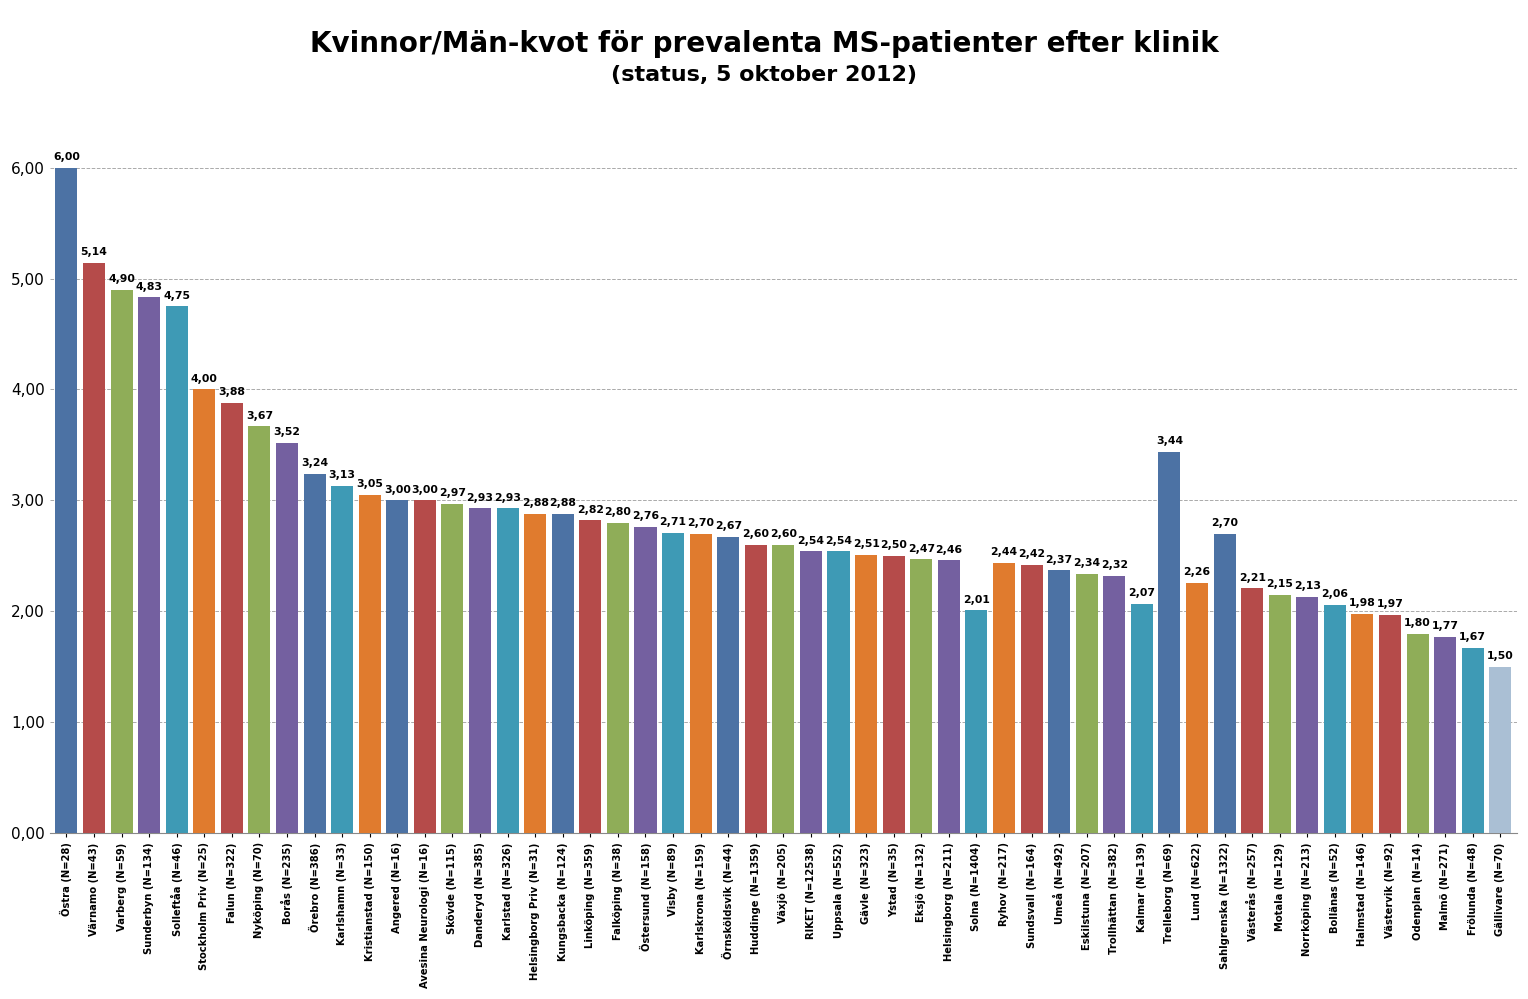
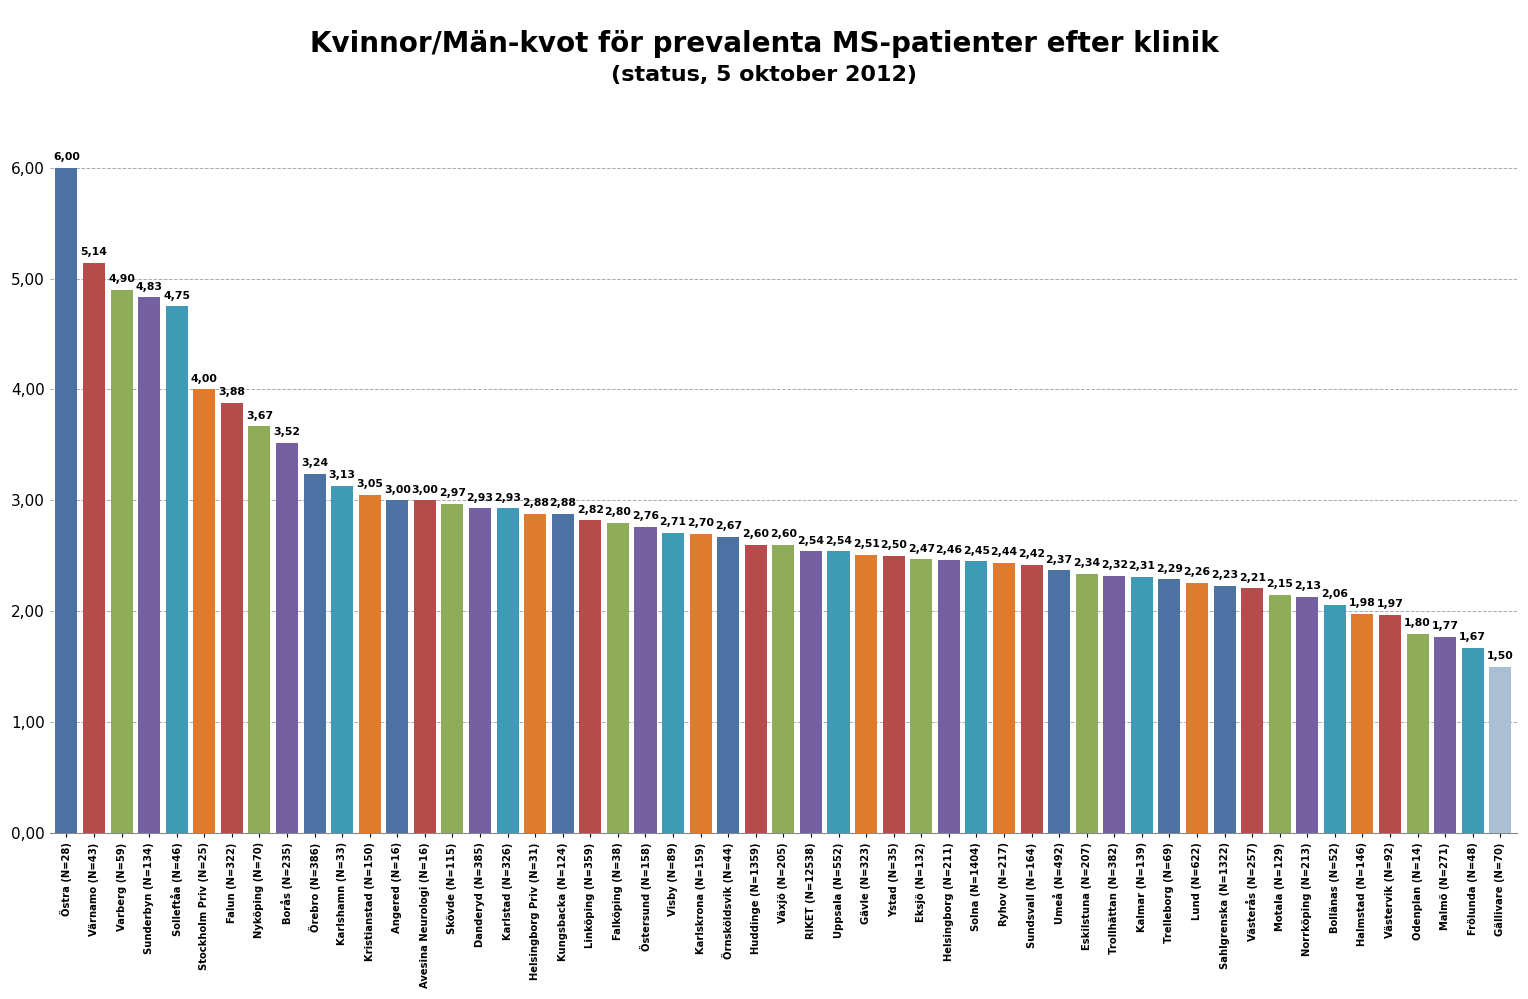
Solna (N=1404): 2,01 -> 2,45
Kalmar (N=139): 2,07 -> 2,31
Trelleborg (N=69): 3,44 -> 2,29
Sahlgrenska (N=1322): 2,70 -> 2,23
